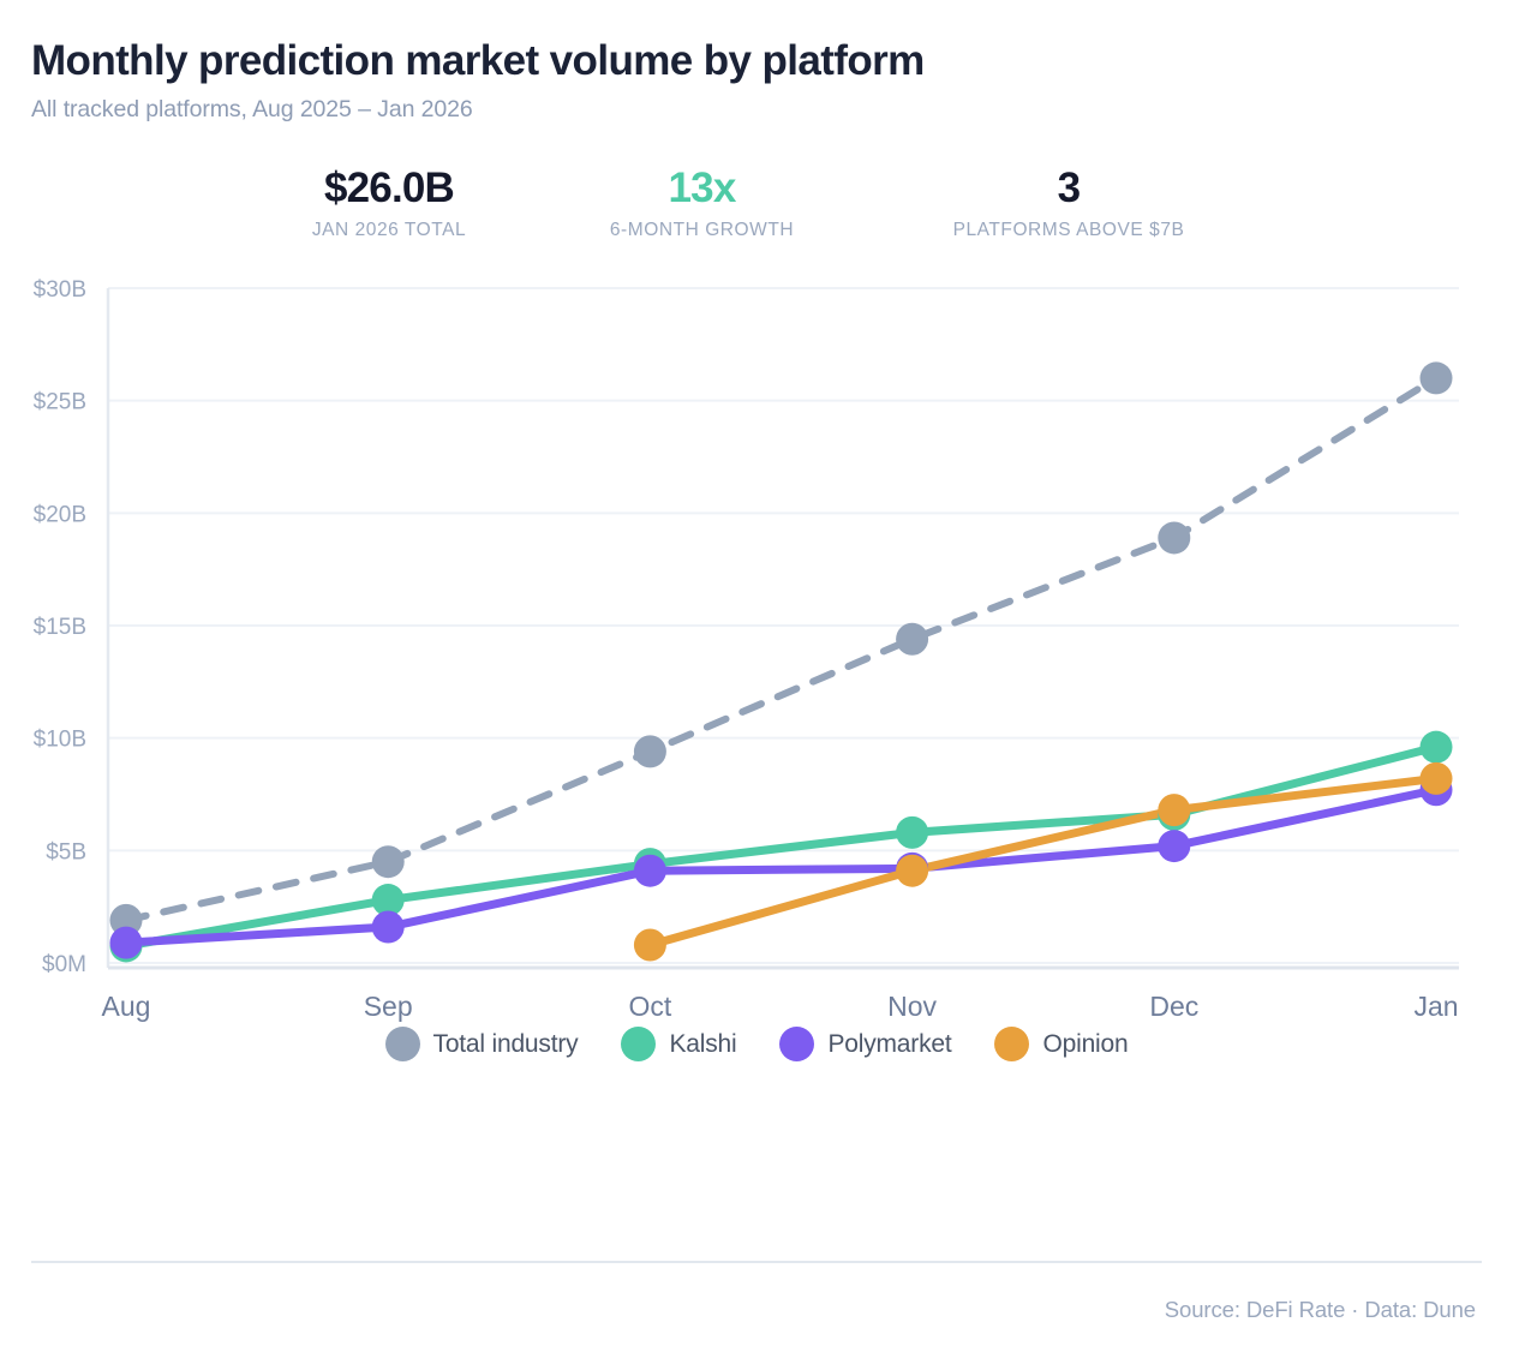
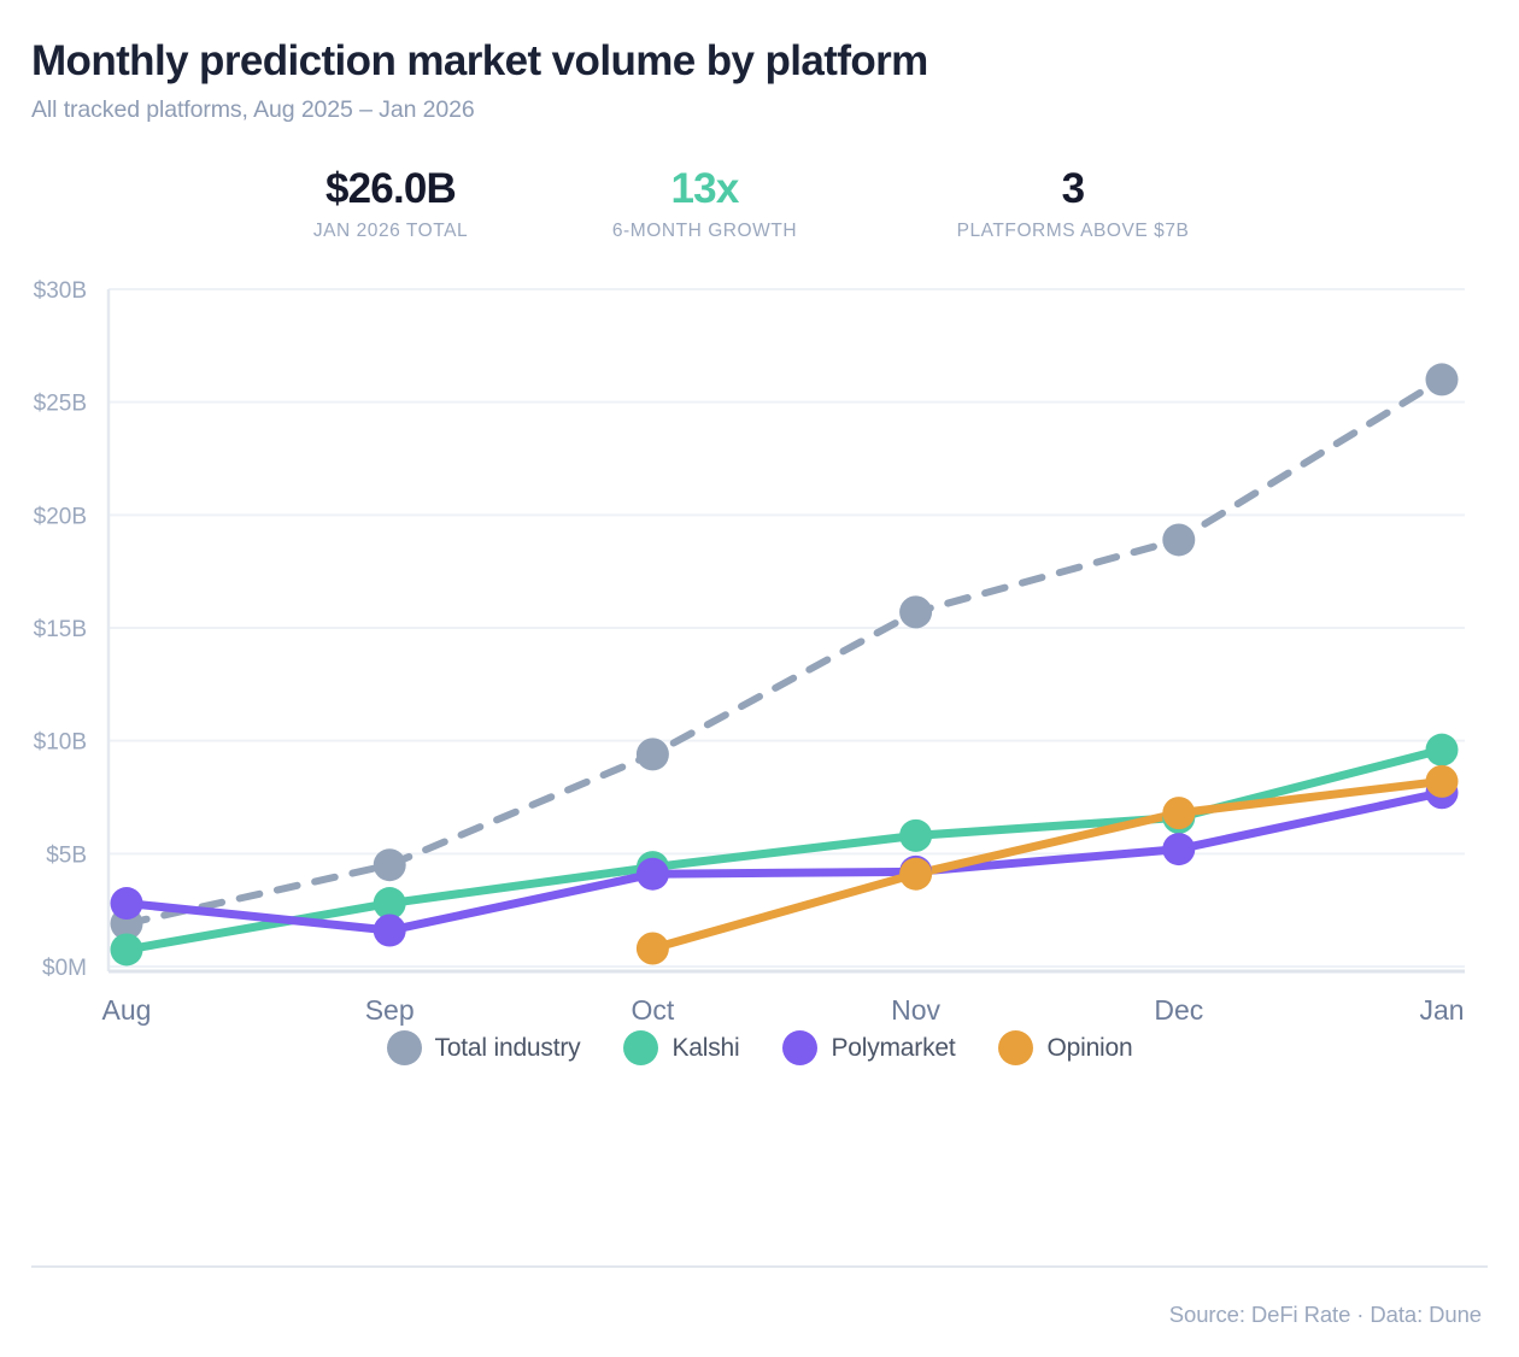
Polymarket/Aug: $0.9B -> $2.8B
Total industry/Nov: $14.4B -> $15.7B
